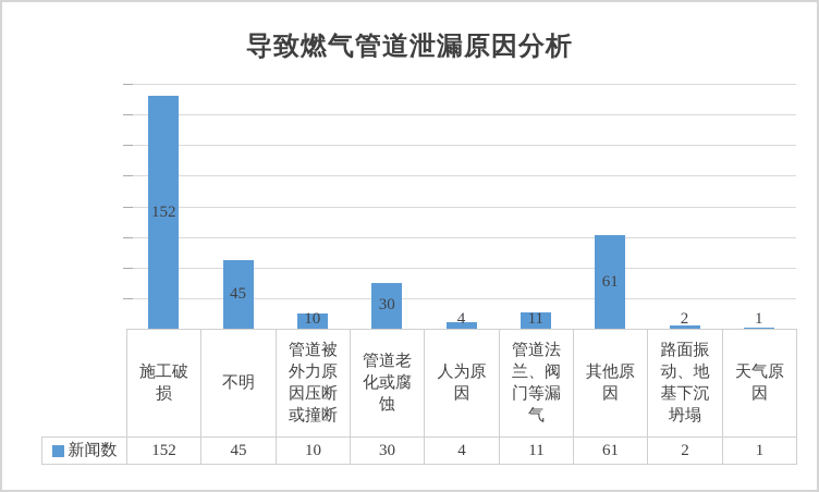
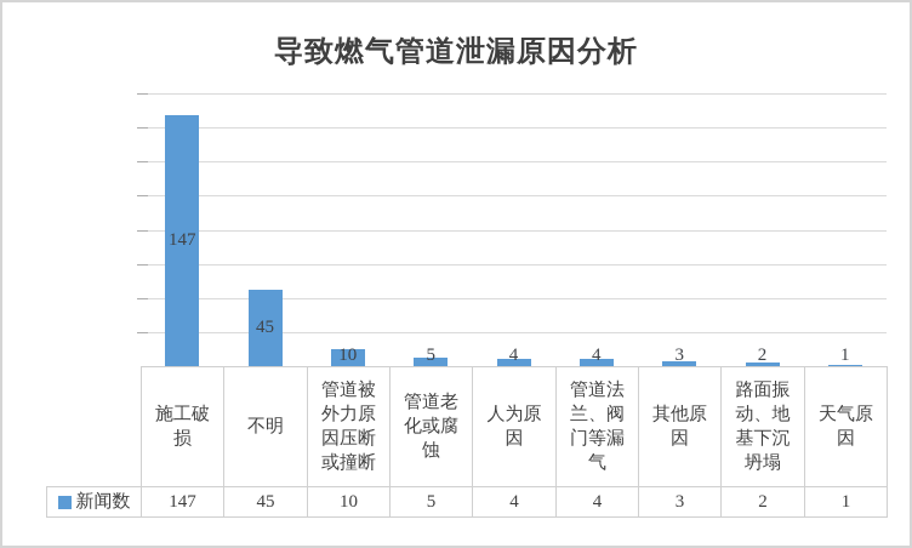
施工破损: 152 -> 147
管道老化或腐蚀: 30 -> 5
管道法兰、阀门等漏气: 11 -> 4
其他原因: 61 -> 3
